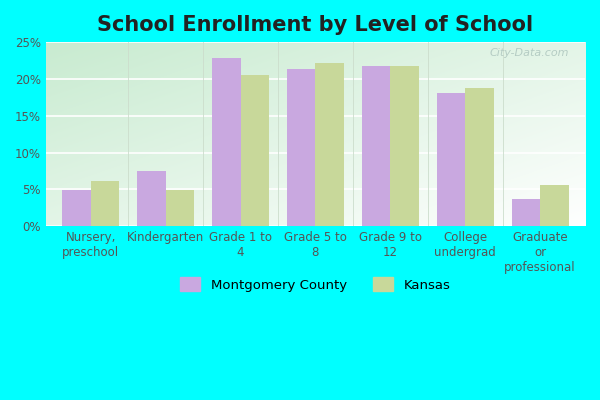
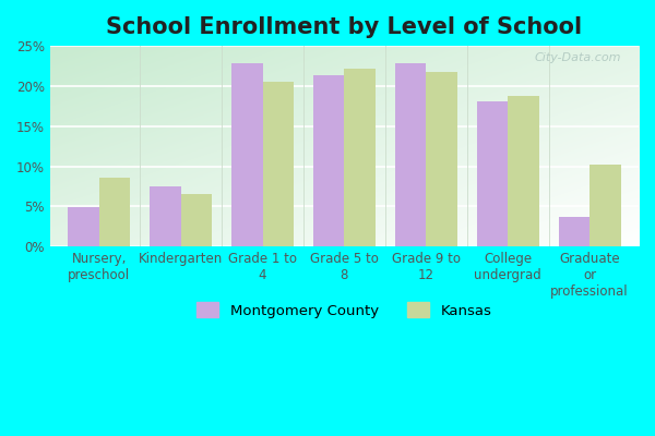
Kansas/Nursery, preschool: 6.1% -> 8.6%
Kansas/Kindergarten: 4.9% -> 6.6%
Montgomery County/Grade 9 to 12: 21.7% -> 22.8%
Kansas/Graduate or professional: 5.6% -> 10.2%
